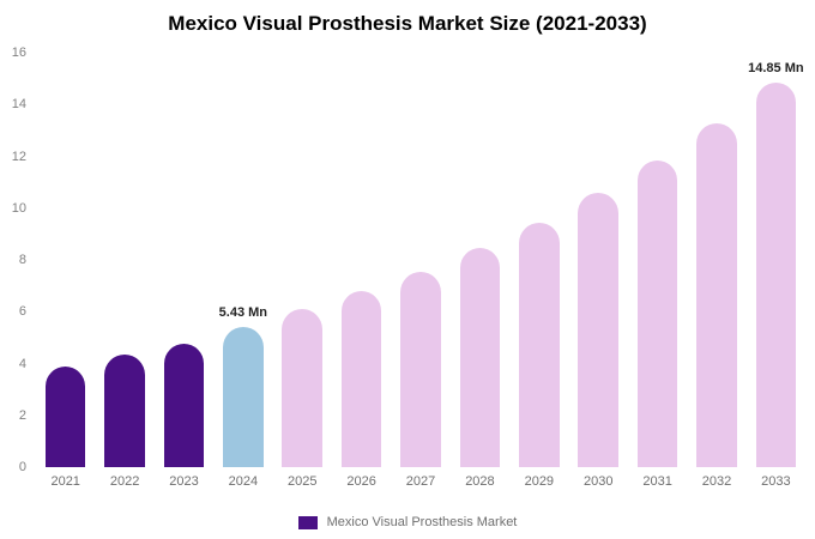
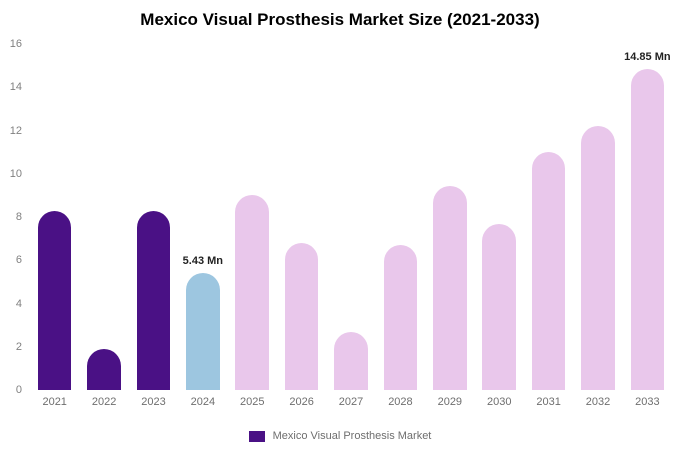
2021: 3.9 -> 8.3
2022: 4.3 -> 1.9
2023: 4.8 -> 8.3
2025: 6.1 -> 9.0
2027: 7.5 -> 2.7
2028: 8.4 -> 6.7
2030: 10.6 -> 7.7
2031: 11.8 -> 11.0
2032: 13.2 -> 12.2
